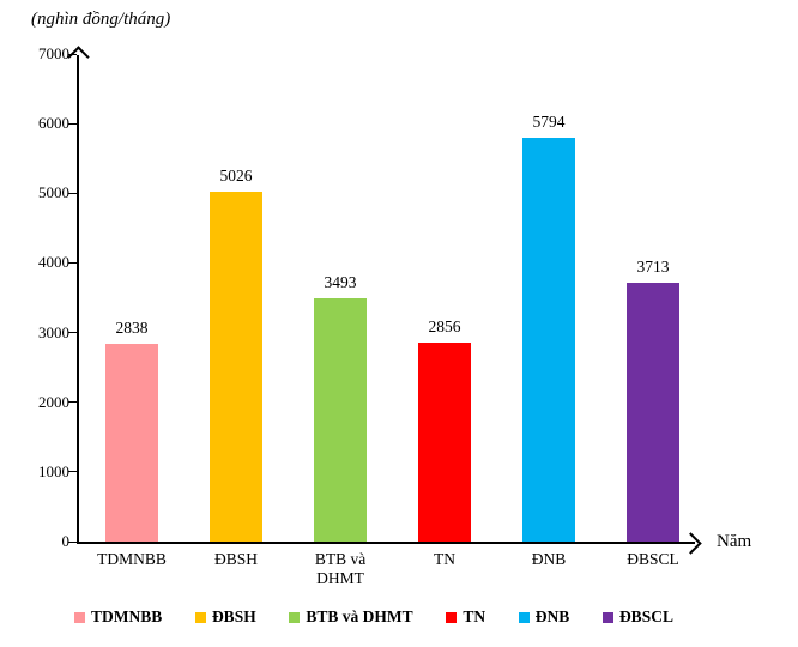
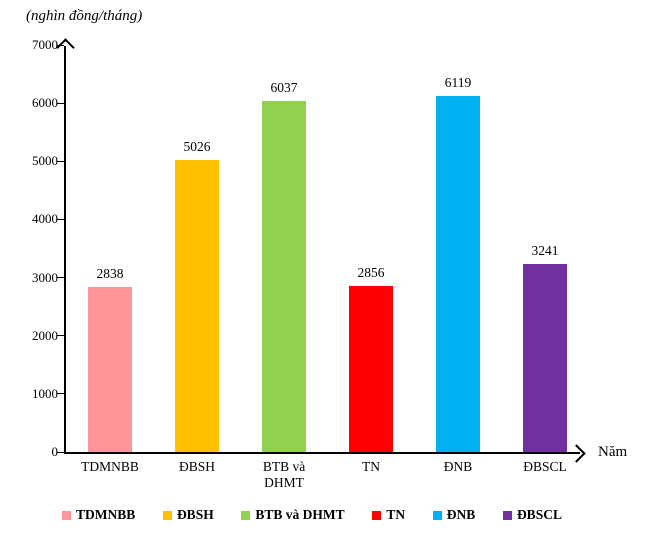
BTB và DHMT: 3493 -> 6037
ĐNB: 5794 -> 6119
ĐBSCL: 3713 -> 3241
